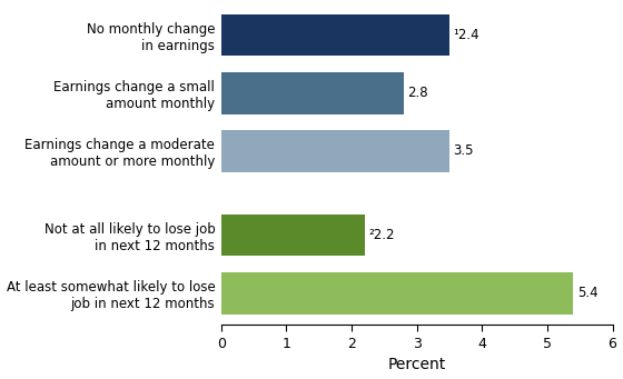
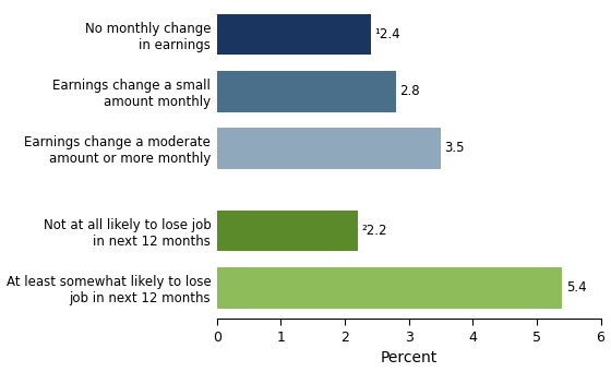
No monthly change in earnings: 3.5 -> 2.4
